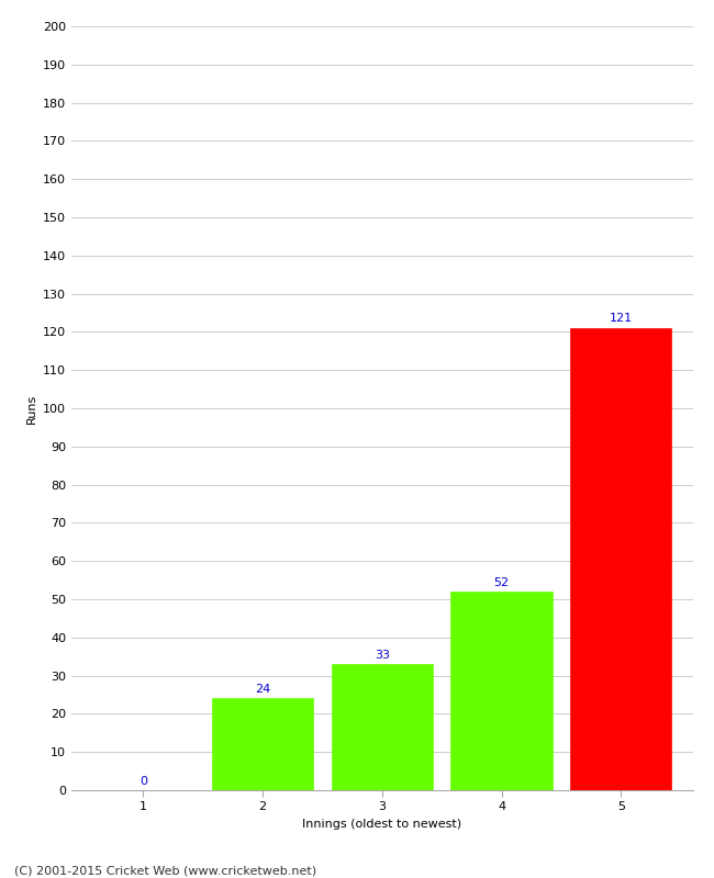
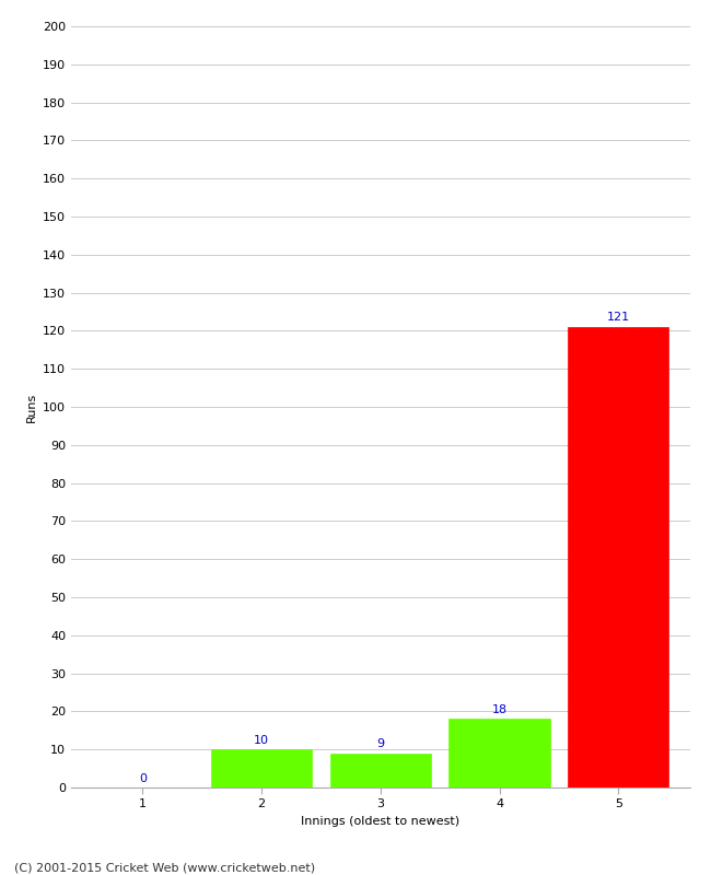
2: 24 -> 10
3: 33 -> 9
4: 52 -> 18
